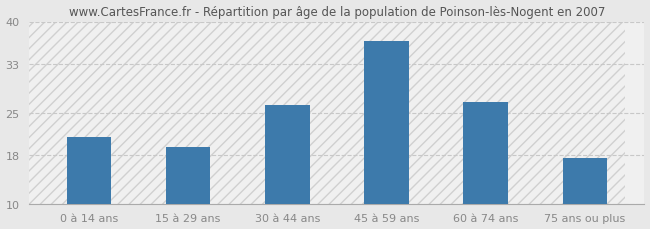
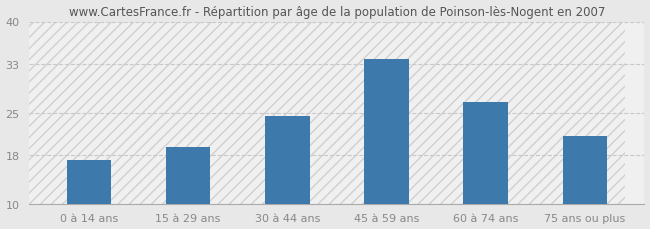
0 à 14 ans: 21.0 -> 17.2
30 à 44 ans: 26.2 -> 24.4
45 à 59 ans: 36.8 -> 33.8
75 ans ou plus: 17.5 -> 21.2
